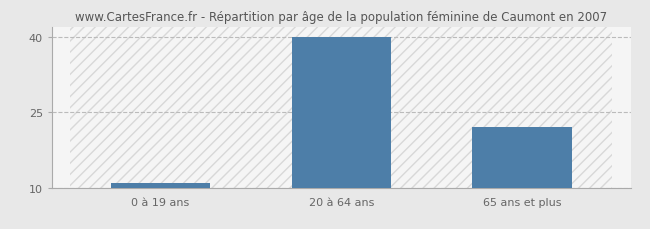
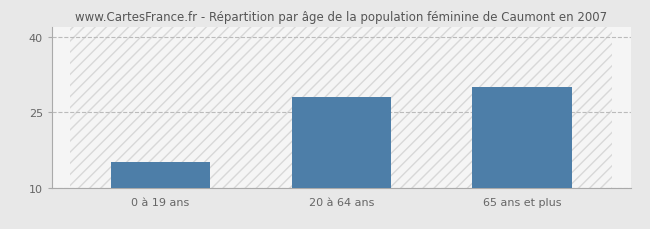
0 à 19 ans: 11 -> 15
20 à 64 ans: 40 -> 28
65 ans et plus: 22 -> 30
